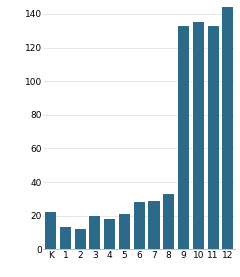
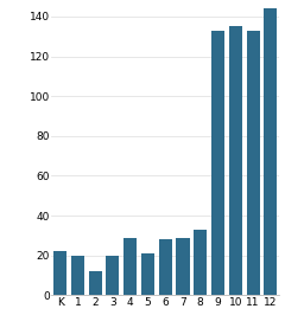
1: 13 -> 20
4: 18 -> 29
